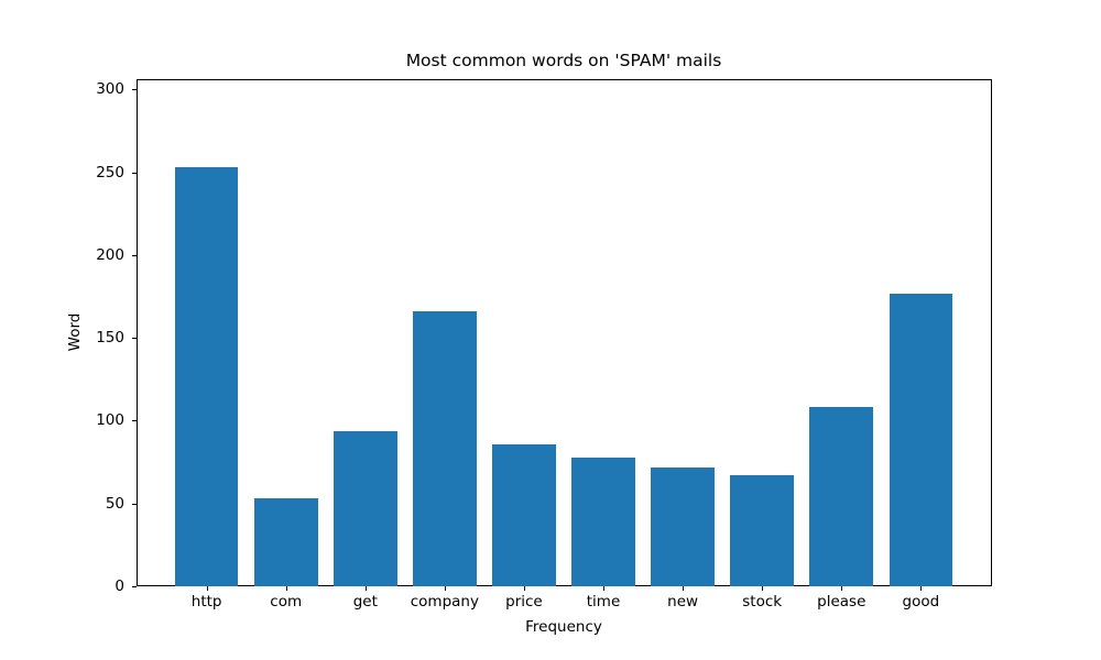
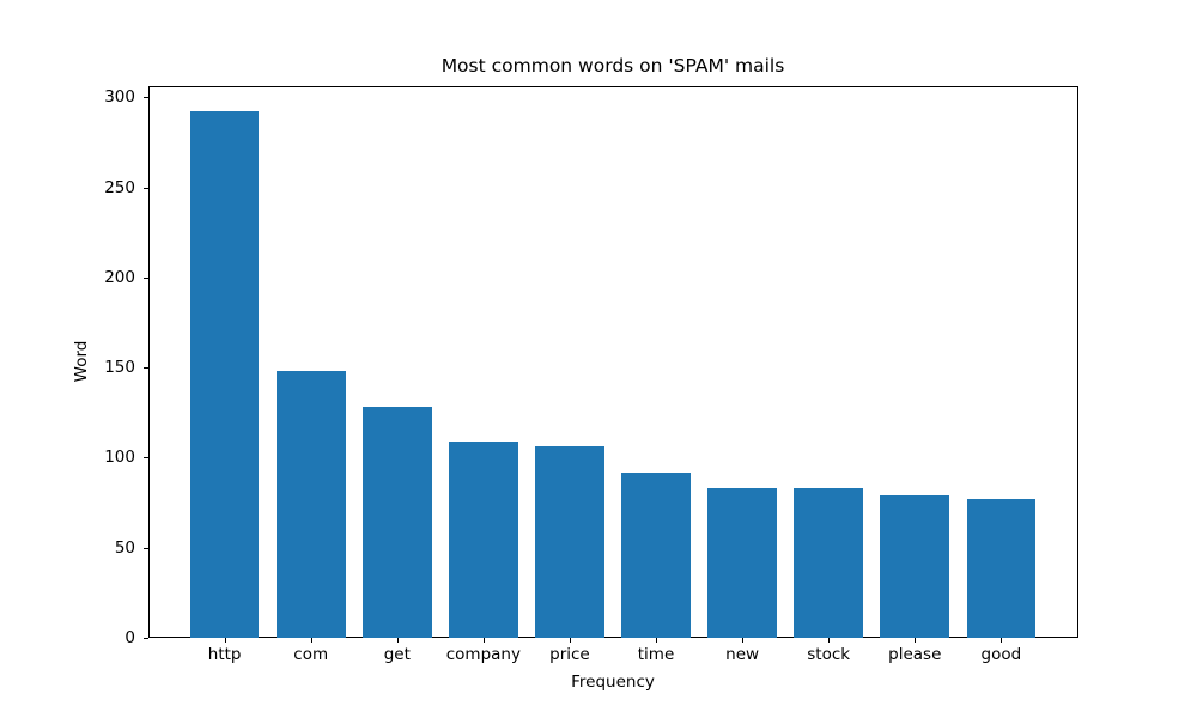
http: 253 -> 292
com: 53 -> 148
get: 94 -> 128
company: 166 -> 109
price: 86 -> 106
time: 78 -> 92
new: 72 -> 83
stock: 67 -> 83
please: 108 -> 79
good: 177 -> 77
